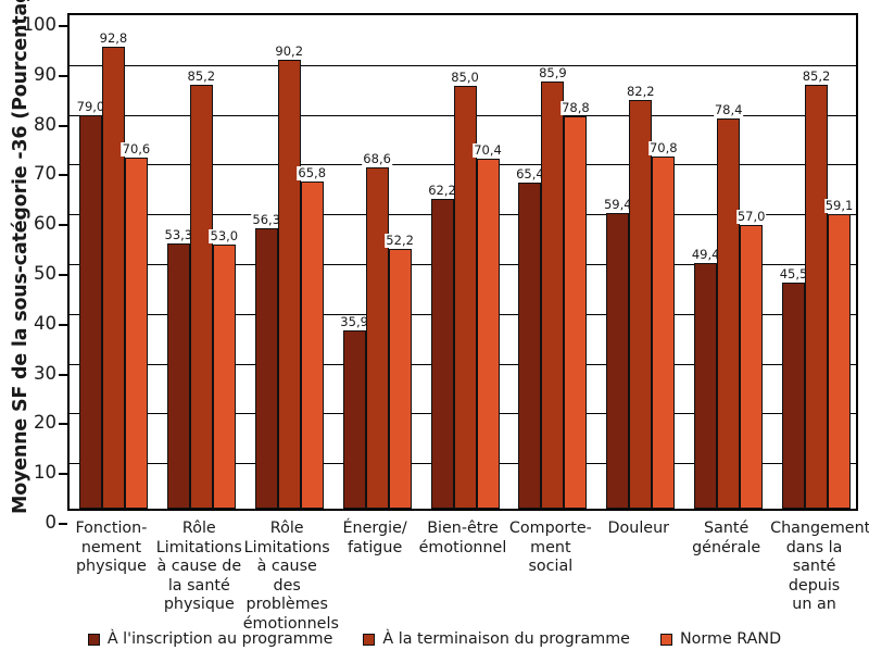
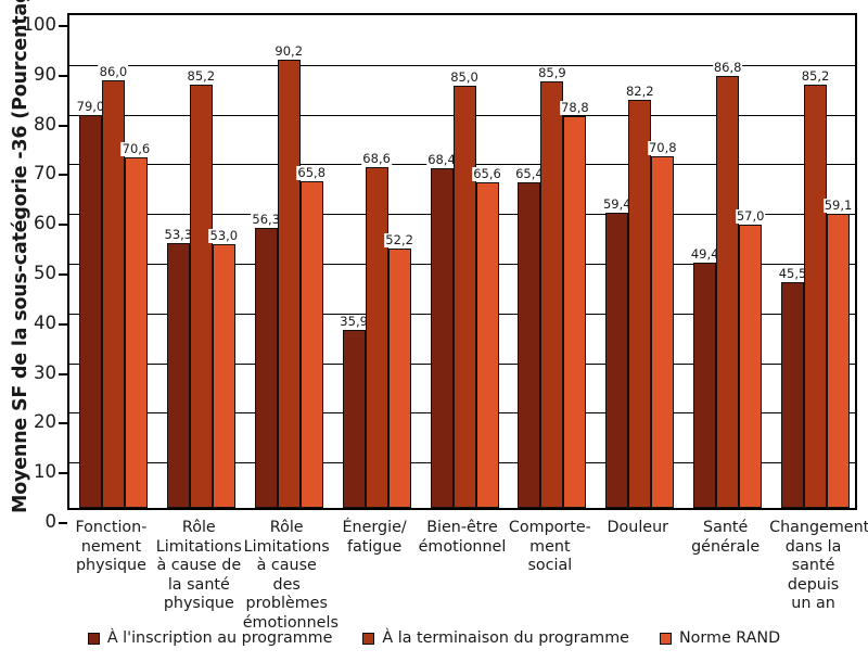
À la terminaison du programme/Fonction- nement physique: 92,8 -> 86,0
À l'inscription au programme/Bien-être émotionnel: 62,2 -> 68,4
Norme RAND/Bien-être émotionnel: 70,4 -> 65,6
À la terminaison du programme/Santé générale: 78,4 -> 86,8
